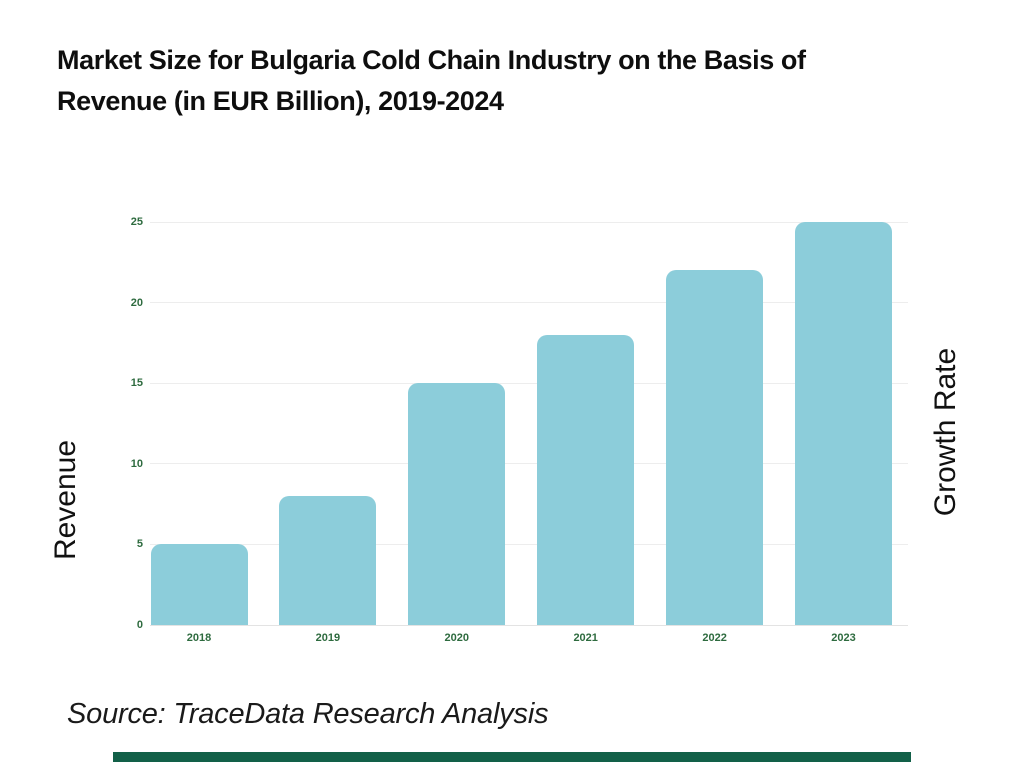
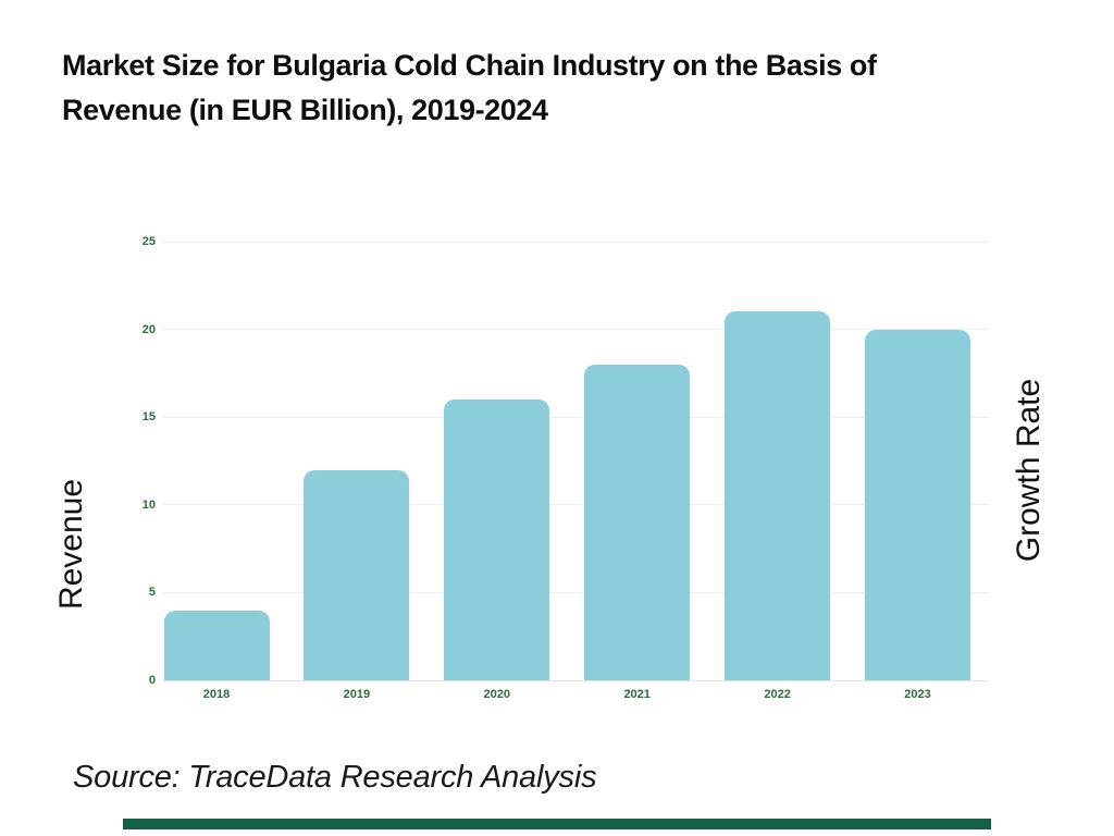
2018: 5 -> 4
2019: 8 -> 12
2020: 15 -> 16
2022: 22 -> 21
2023: 25 -> 20
